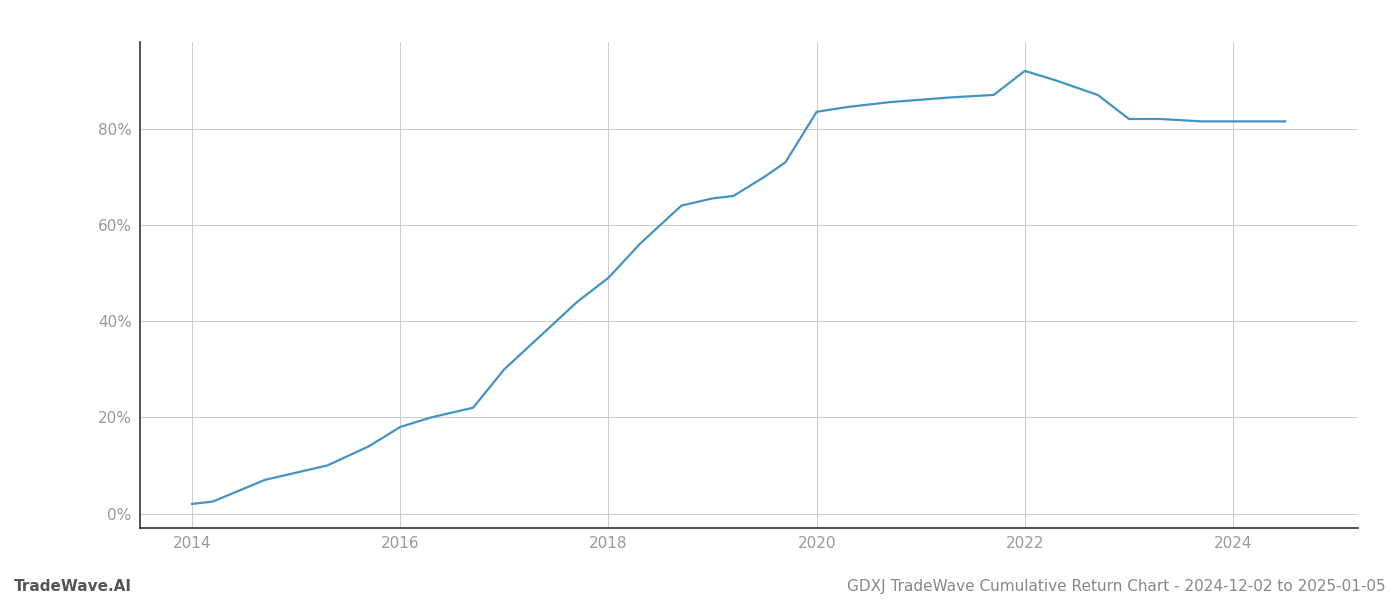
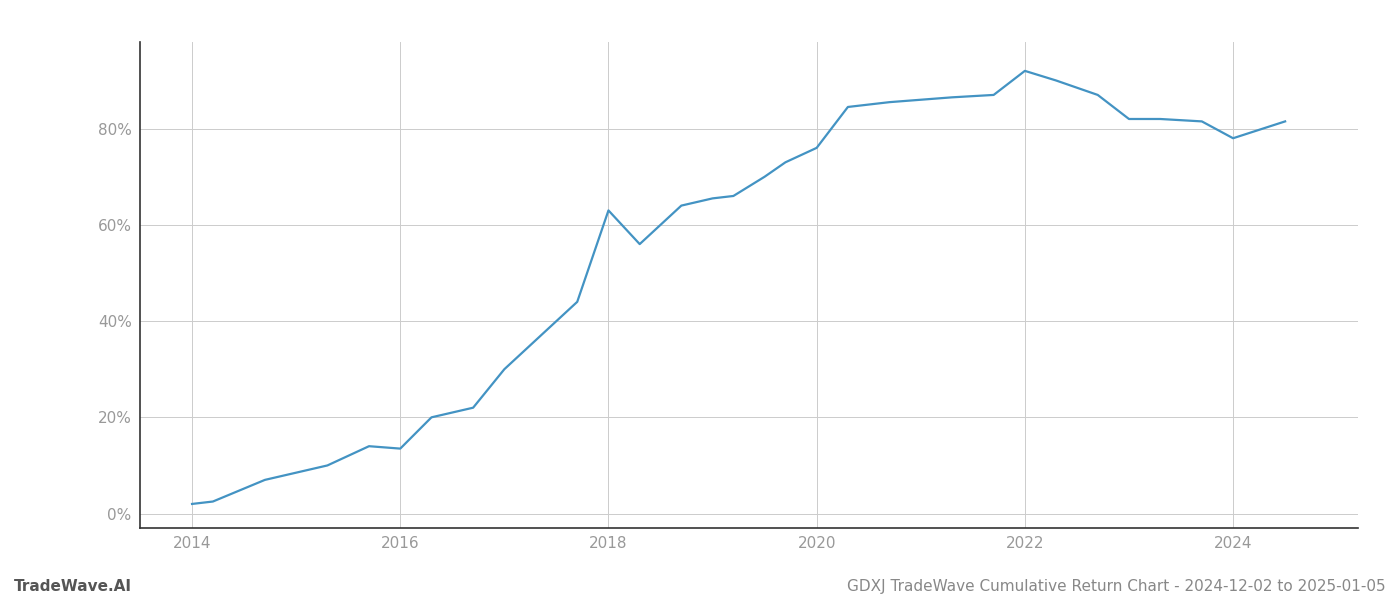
2016: 18.0% -> 13.5%
2018: 49.0% -> 63.0%
2020: 83.5% -> 76.0%
2024: 81.5% -> 78.0%
